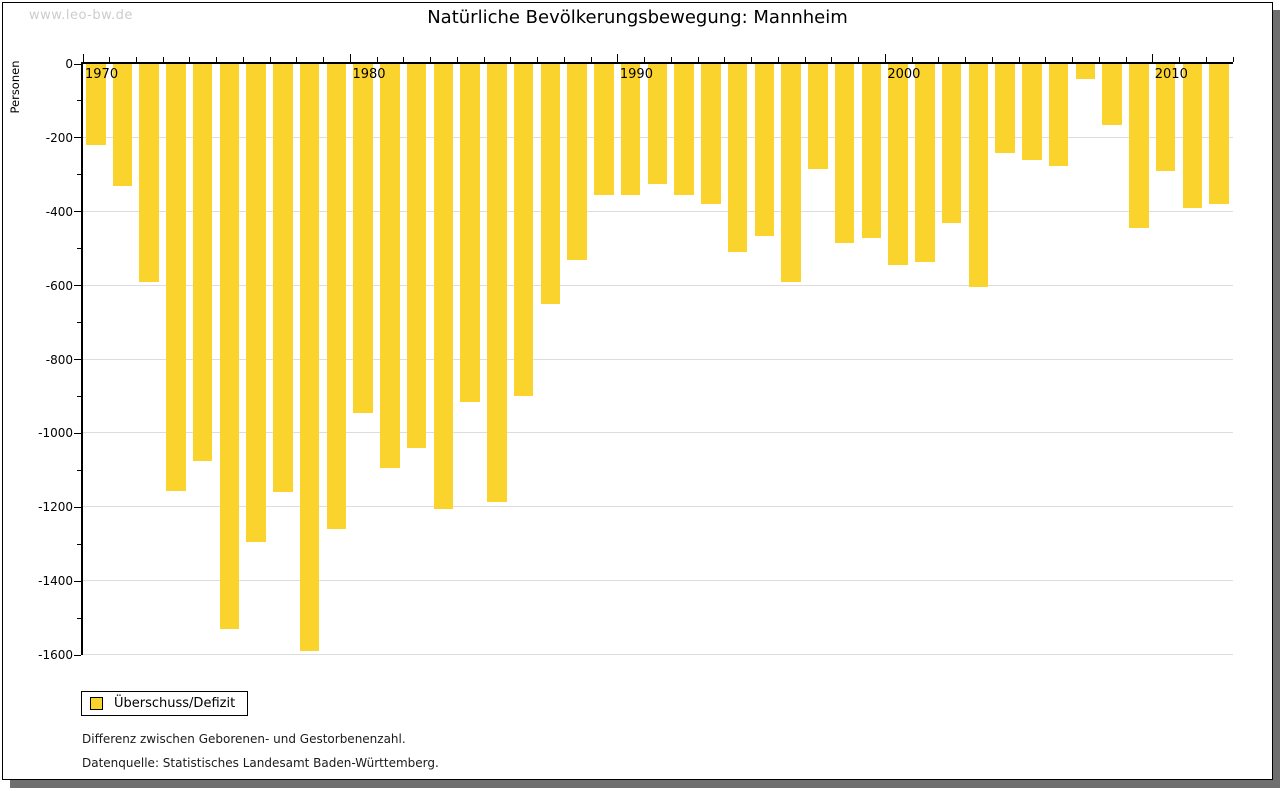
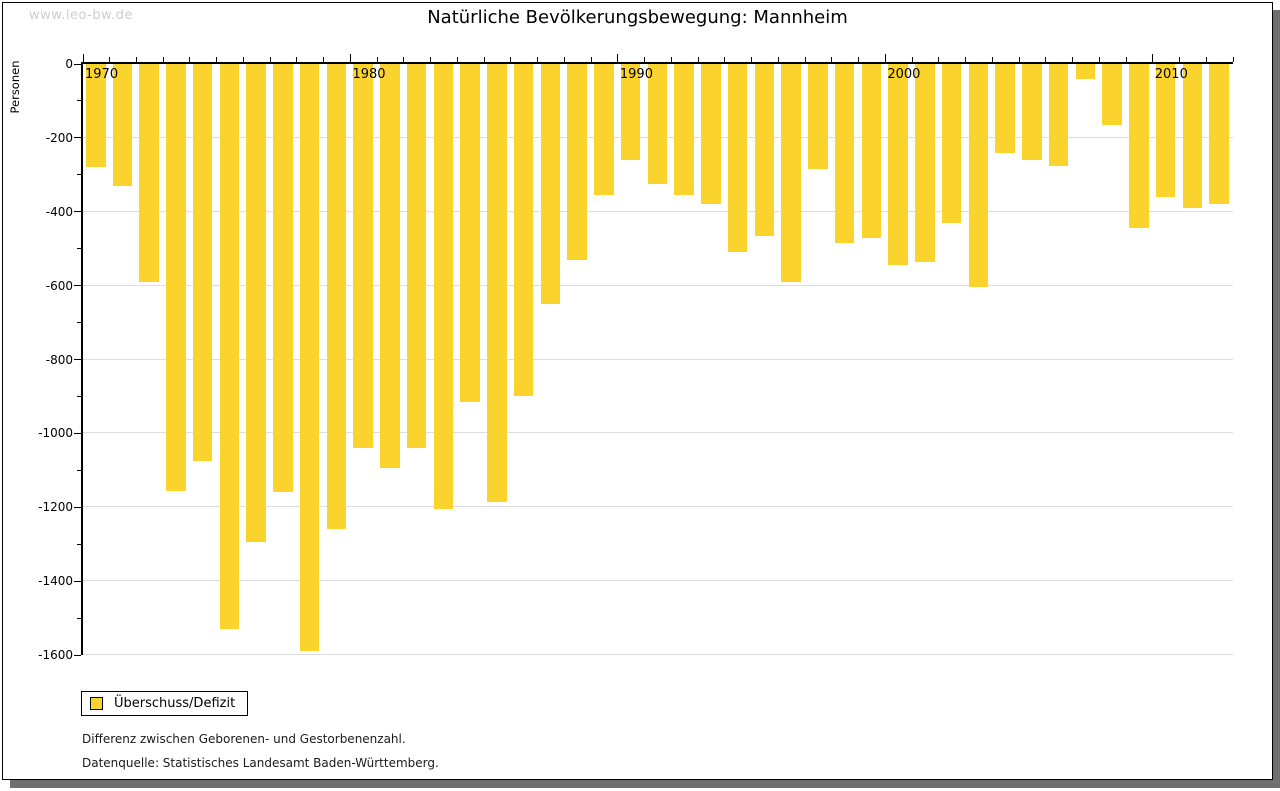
1970: -220 -> -280
1980: -940 -> -1040
1990: -360 -> -260
2010: -290 -> -360
